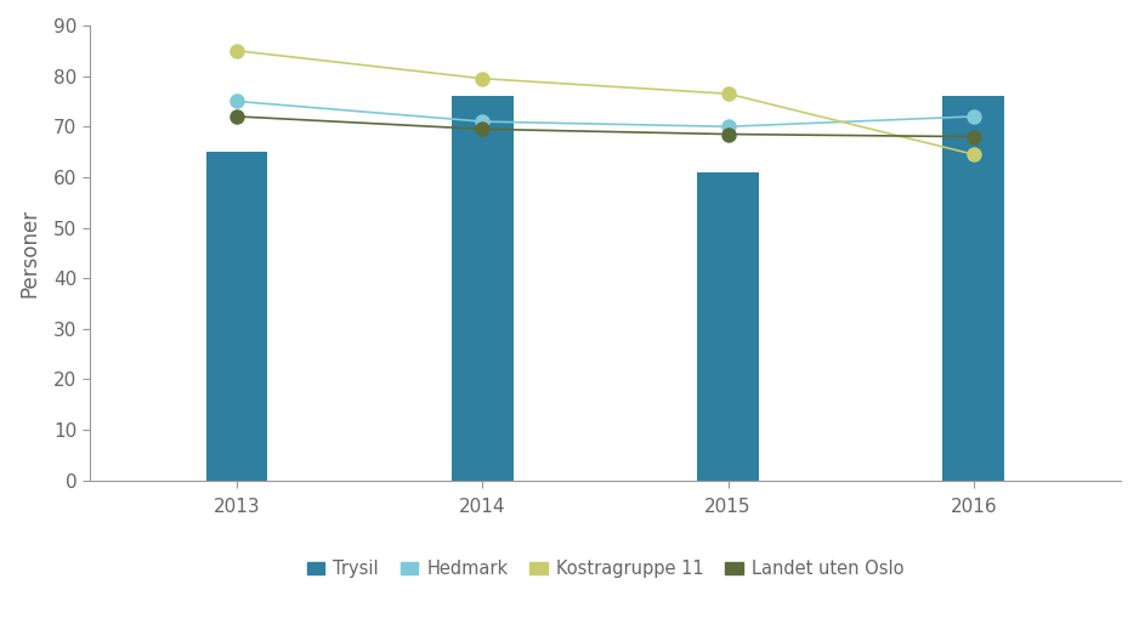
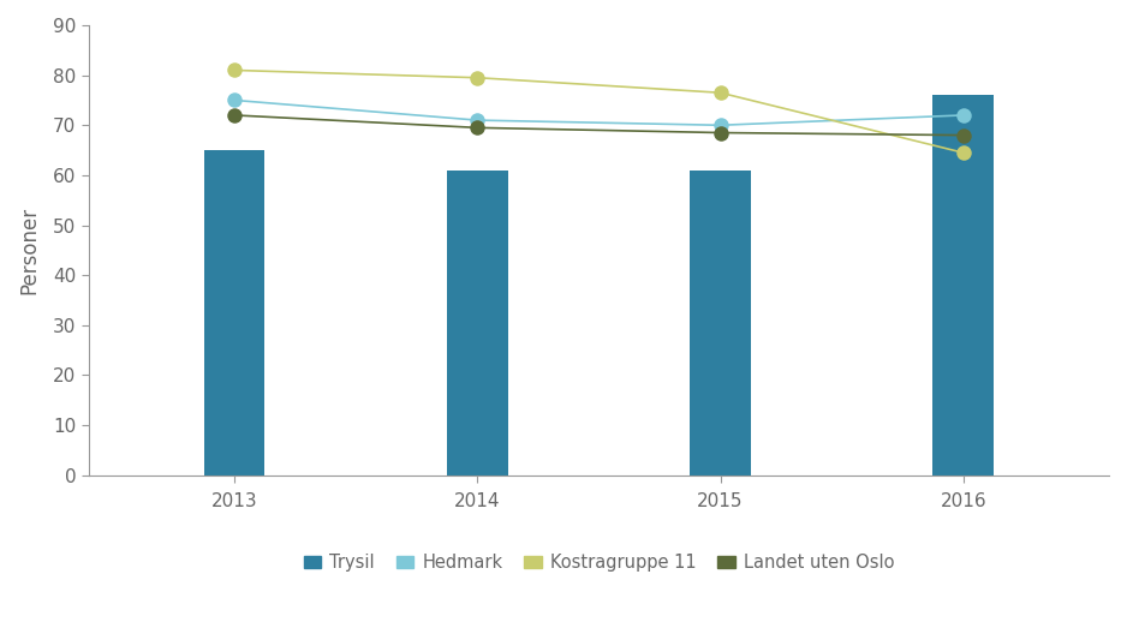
Kostragruppe 11/2013: 85.0 -> 81.0
Trysil/2014: 76 -> 61
